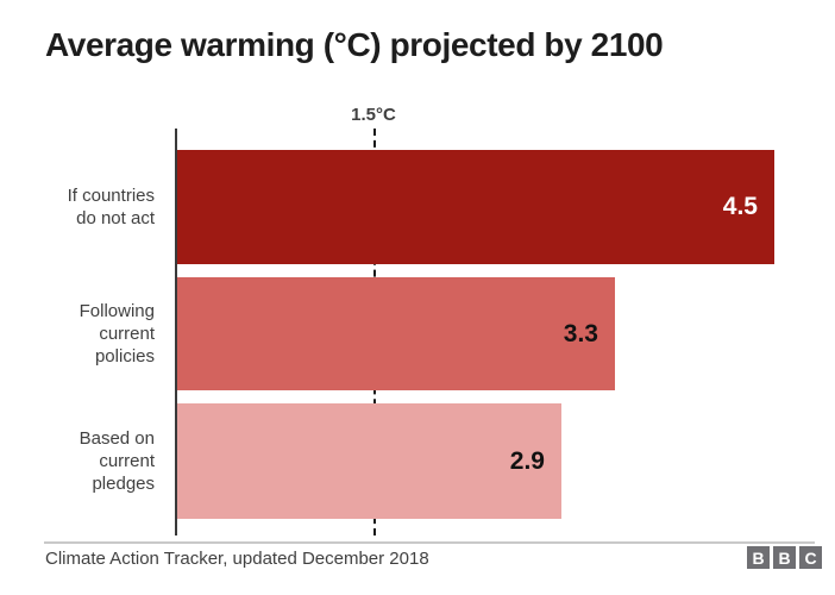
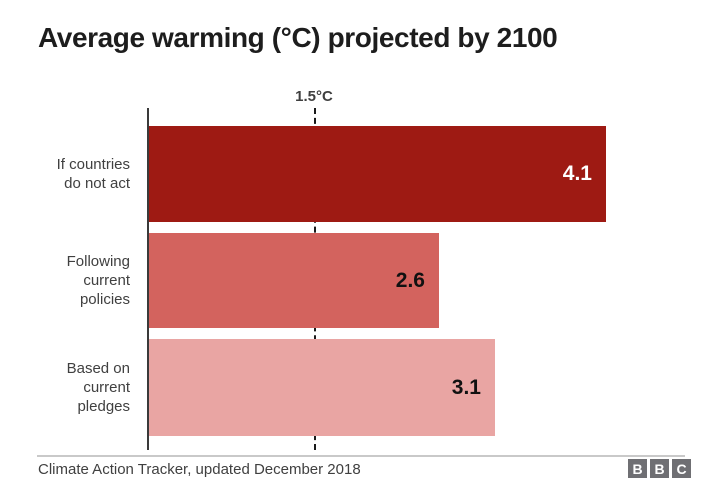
If countries do not act: 4.5 -> 4.1
Following current policies: 3.3 -> 2.6
Based on current pledges: 2.9 -> 3.1
